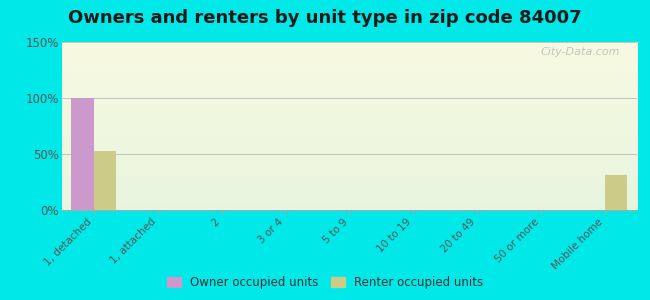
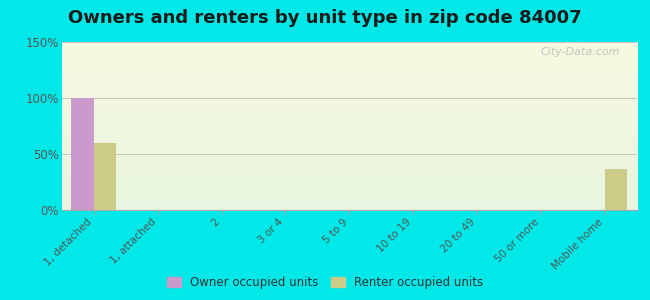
Renter occupied units/1, detached: 53% -> 60%
Renter occupied units/Mobile home: 31% -> 37%
